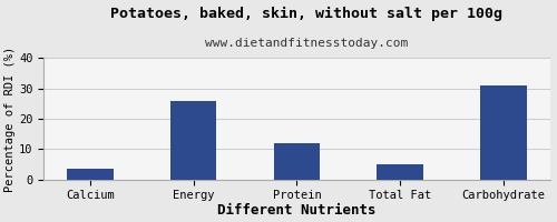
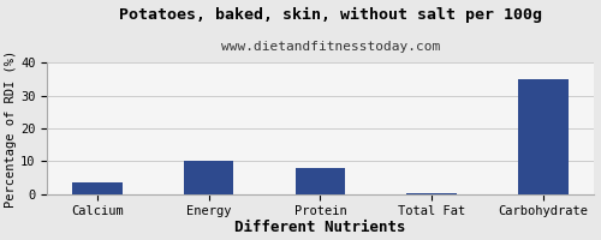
Energy: 26.0 -> 10.0
Protein: 12.0 -> 8.0
Total Fat: 5.0 -> 0.3
Carbohydrate: 31.0 -> 35.0
